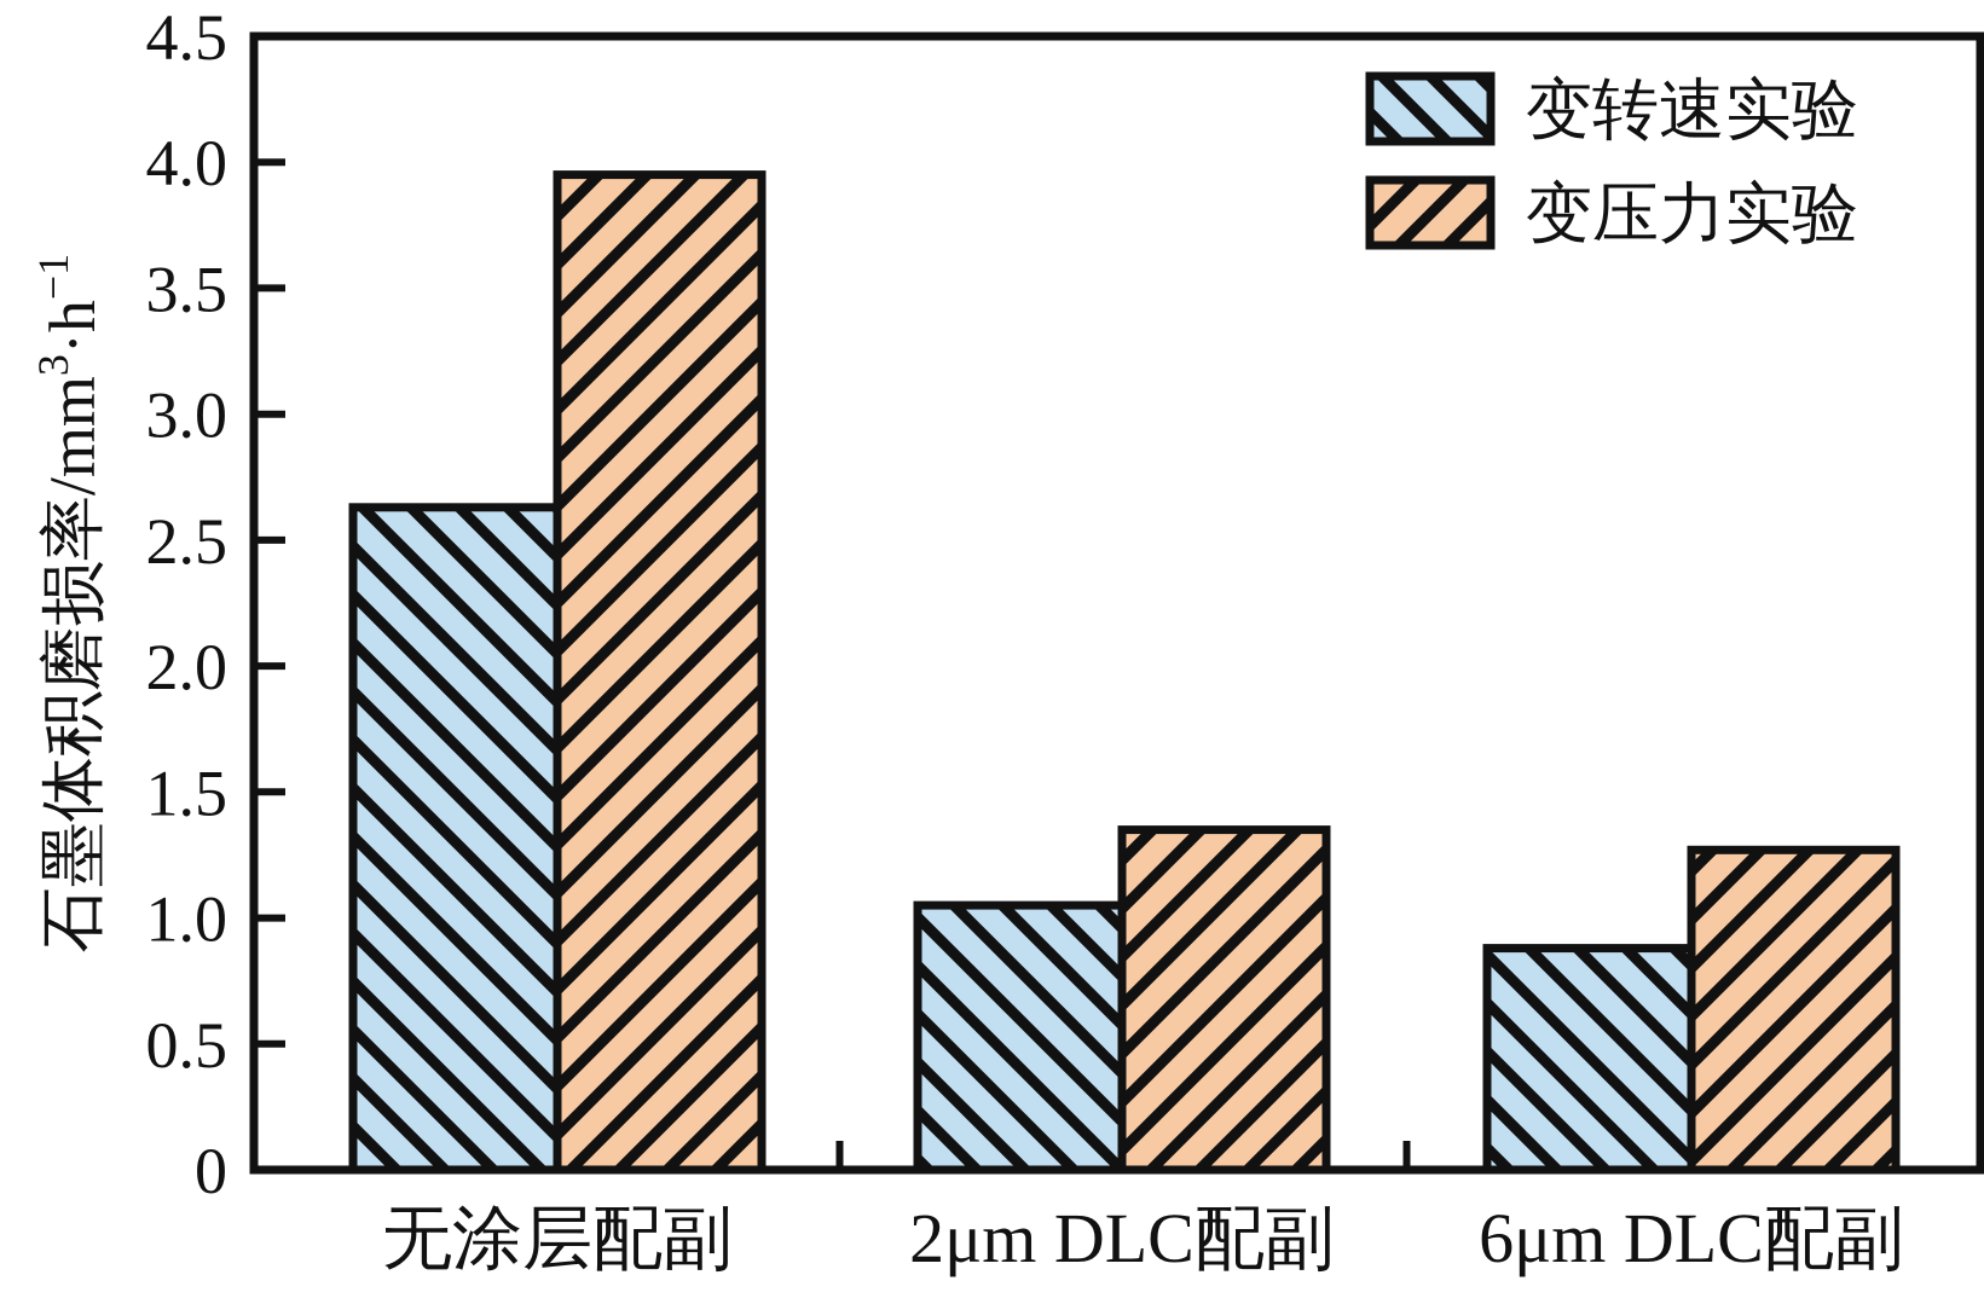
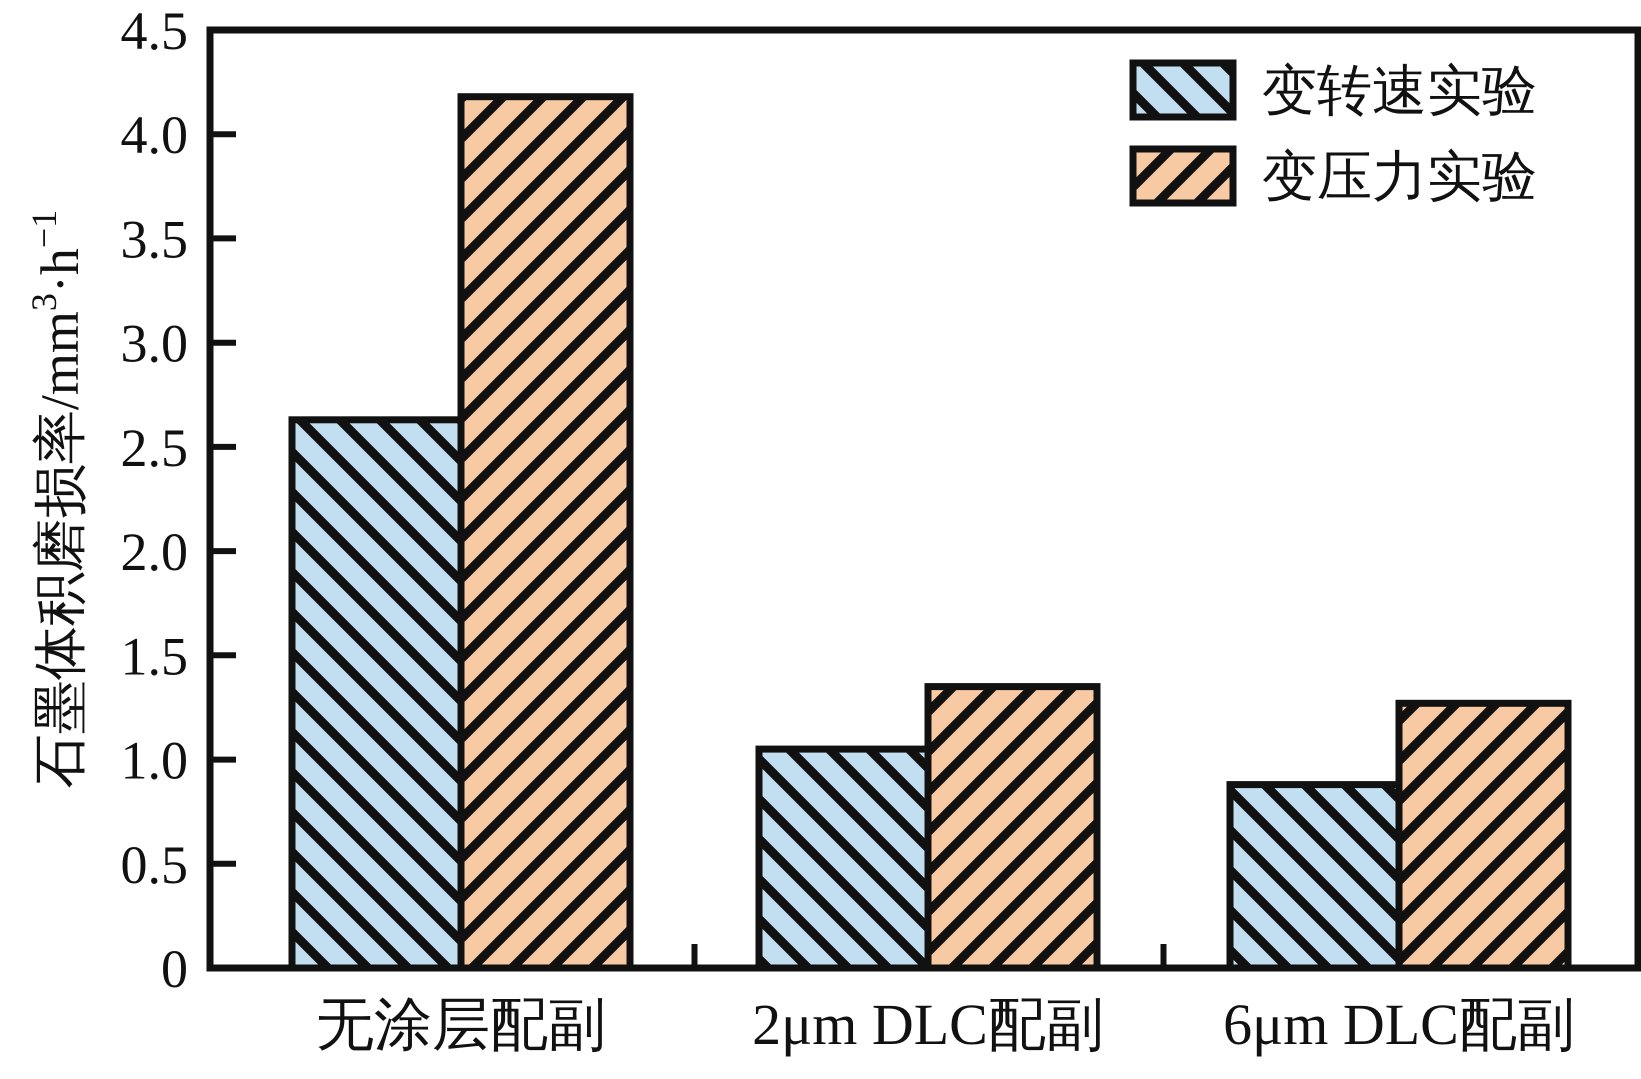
变压力实验/无涂层配副: 3.95 -> 4.18
